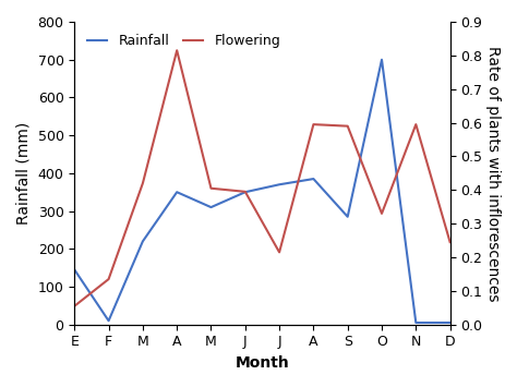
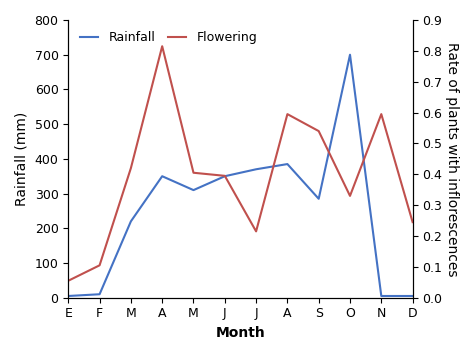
Rainfall/E: 145 -> 5
Flowering/F: 0.135 -> 0.105
Flowering/S: 0.590 -> 0.540
